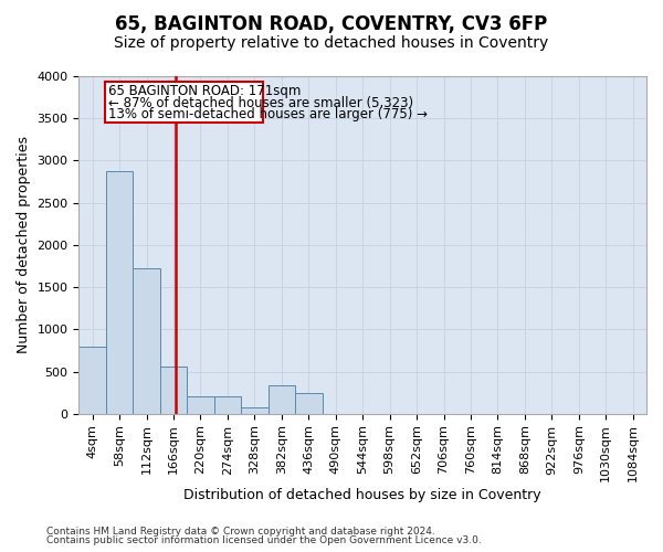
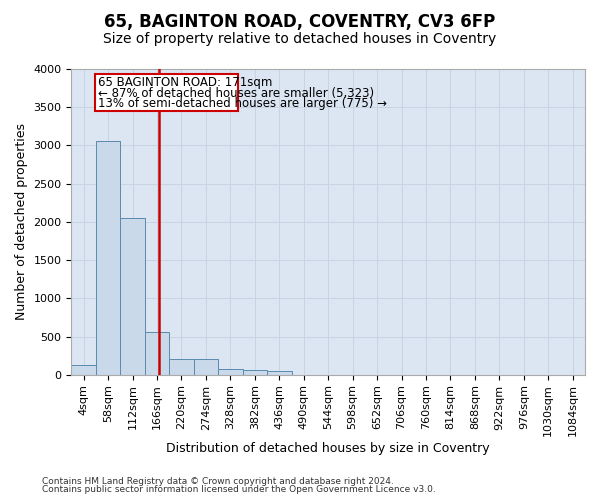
4sqm: 800 -> 130
58sqm: 2880 -> 3060
112sqm: 1720 -> 2050
382sqm: 340 -> 60
436sqm: 240 -> 50
